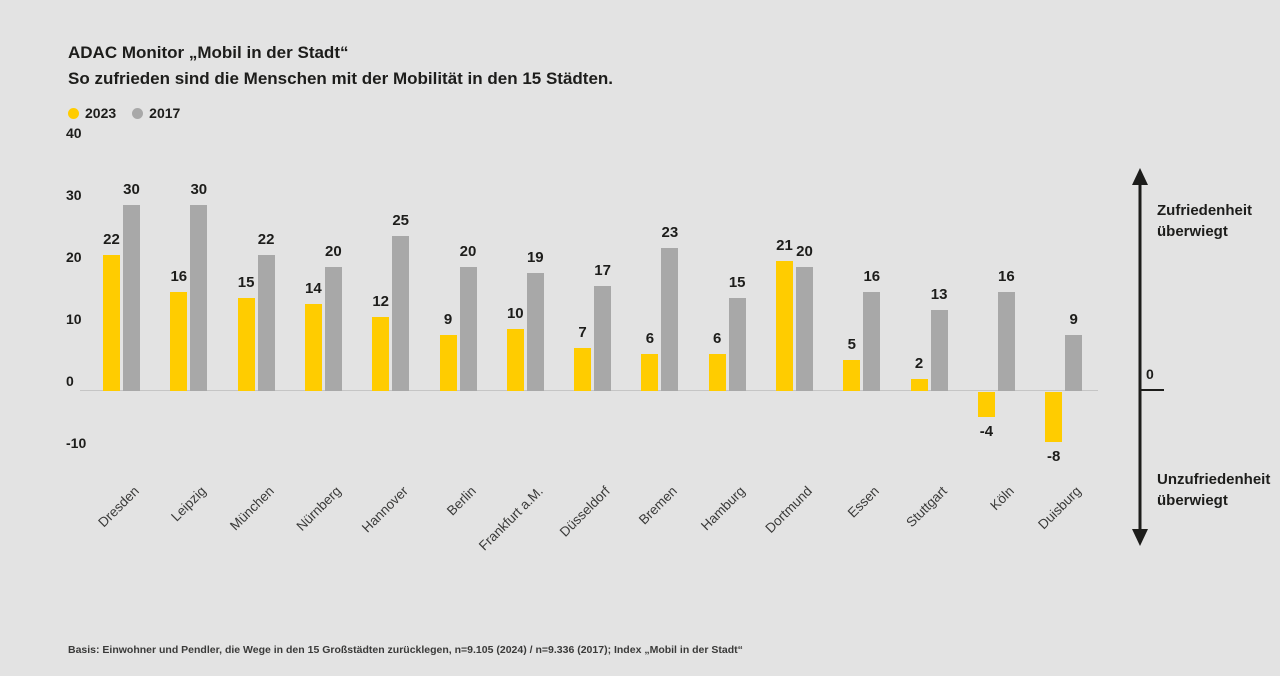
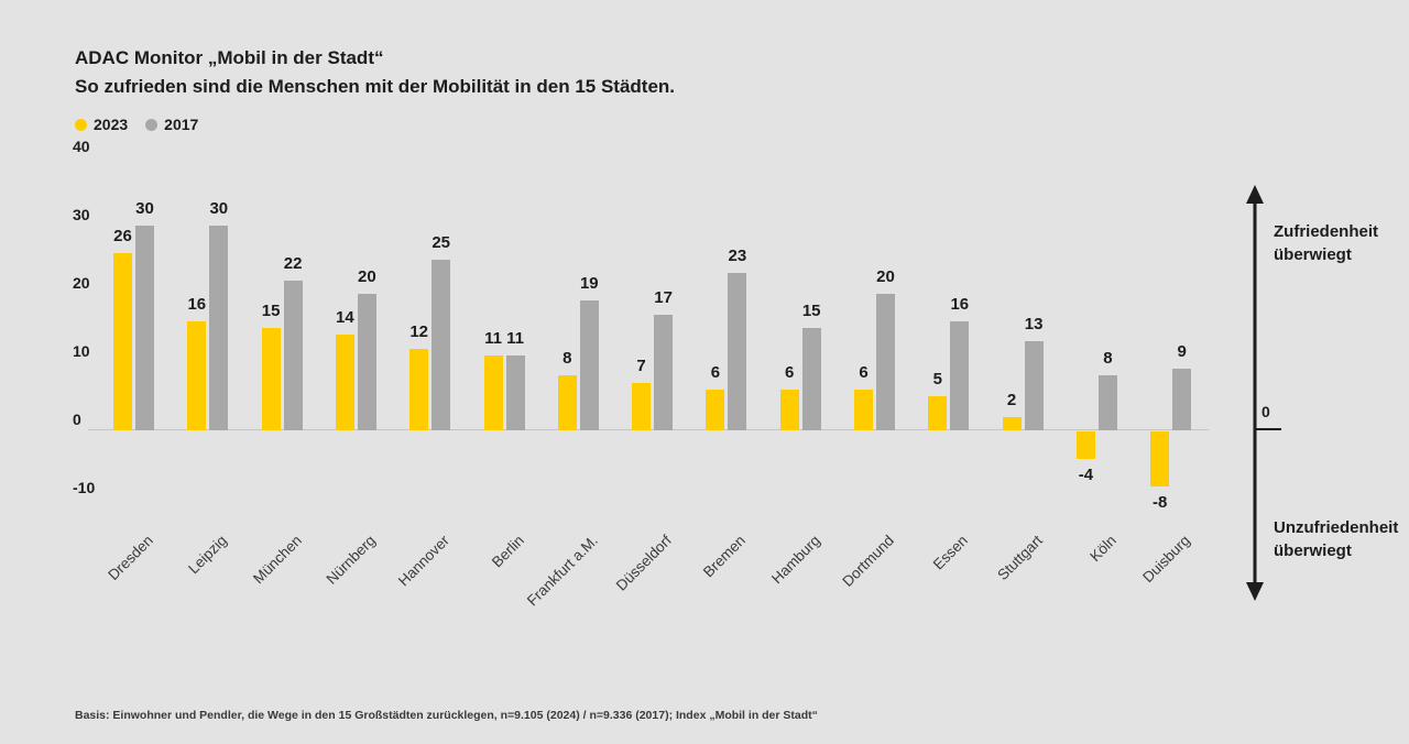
2023/Dresden: 22 -> 26
2023/Berlin: 9 -> 11
2017/Berlin: 20 -> 11
2023/Frankfurt a.M.: 10 -> 8
2023/Dortmund: 21 -> 6
2017/Köln: 16 -> 8
